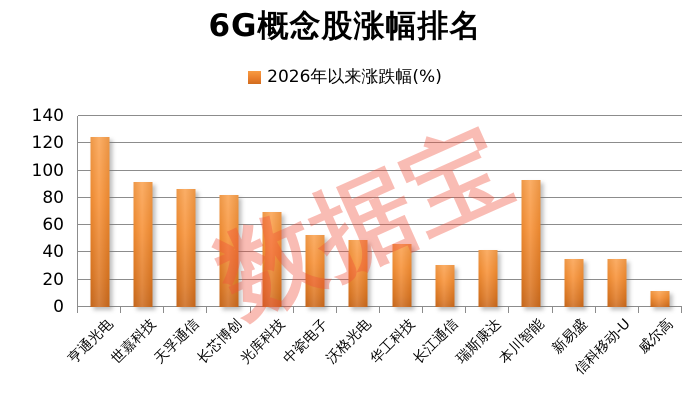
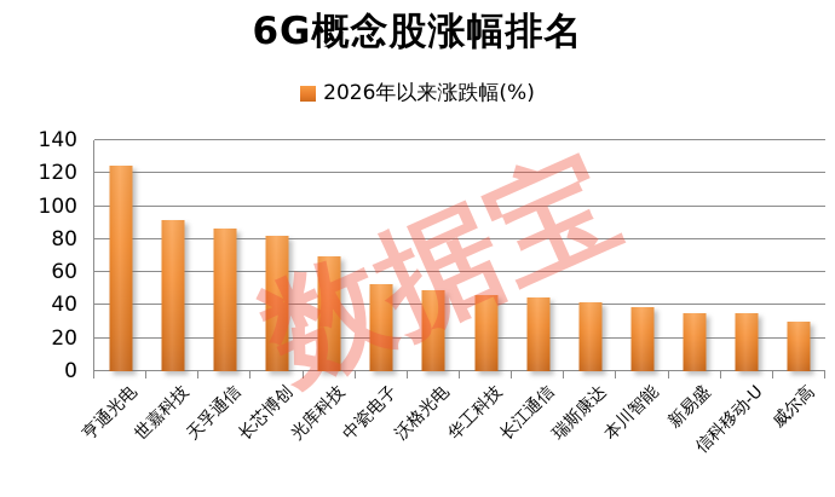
长江通信: 31 -> 45
本川智能: 93 -> 39
威尔高: 12 -> 30
